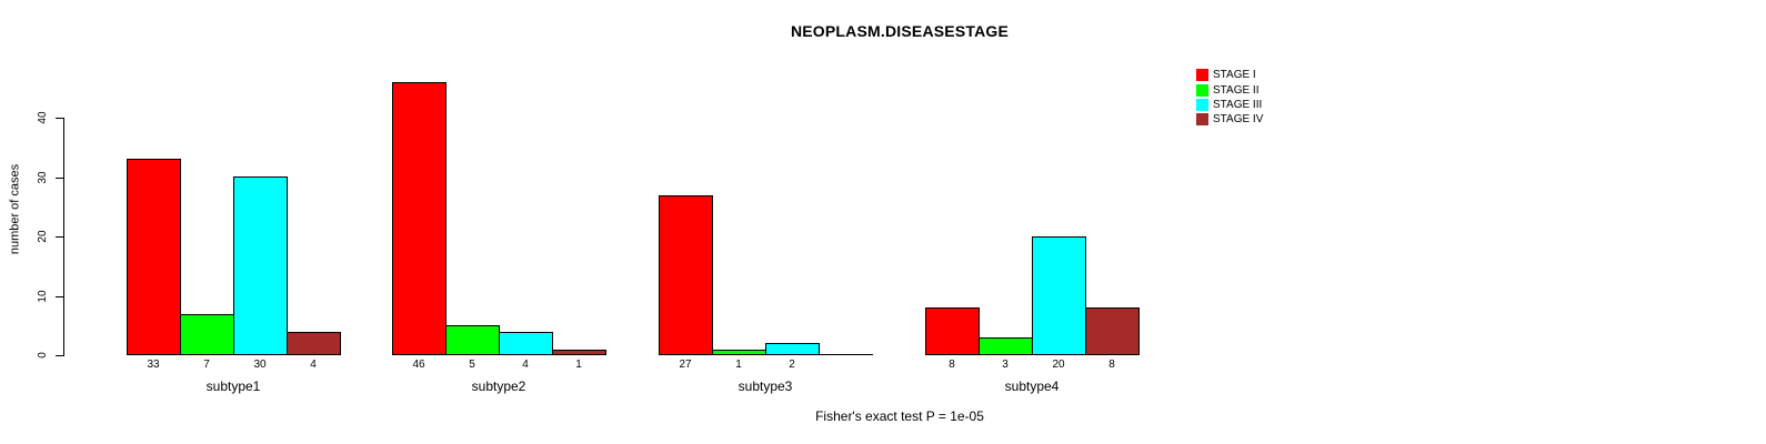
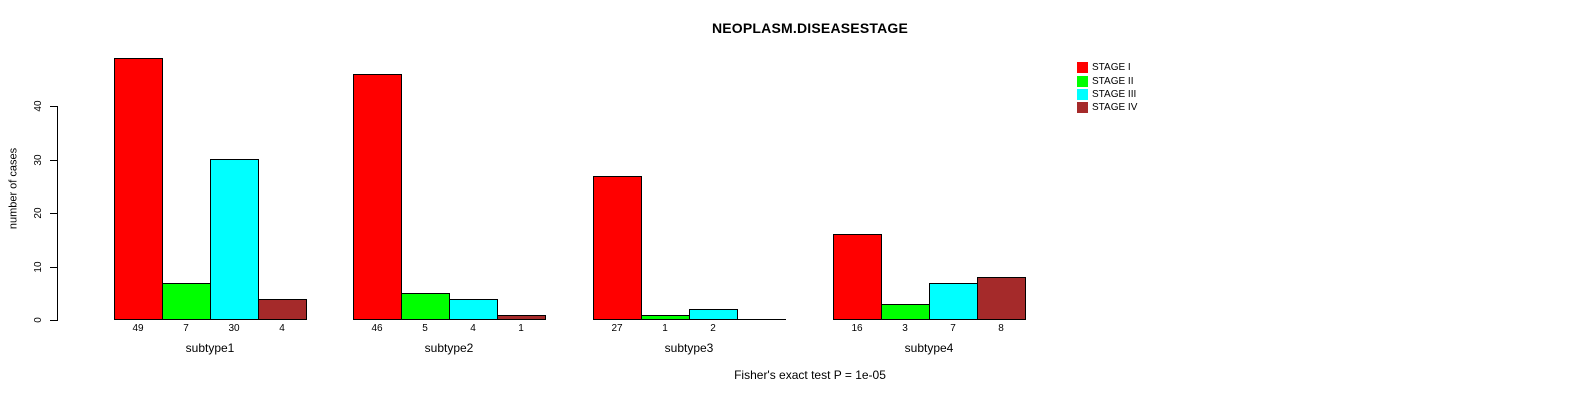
STAGE I/subtype1: 33 -> 49
STAGE I/subtype4: 8 -> 16
STAGE III/subtype4: 20 -> 7
